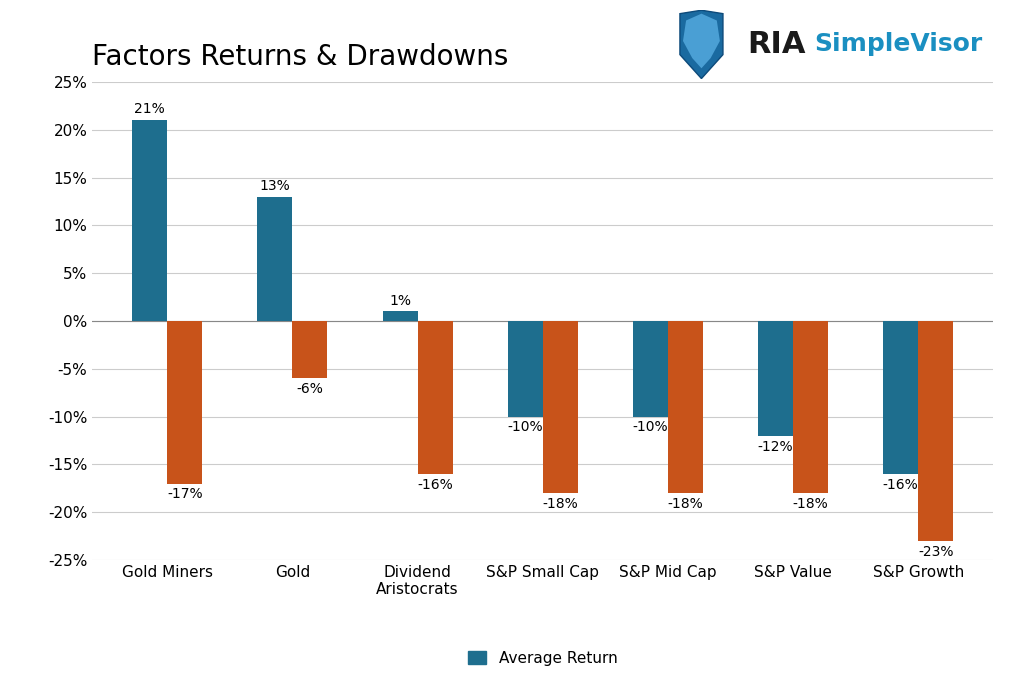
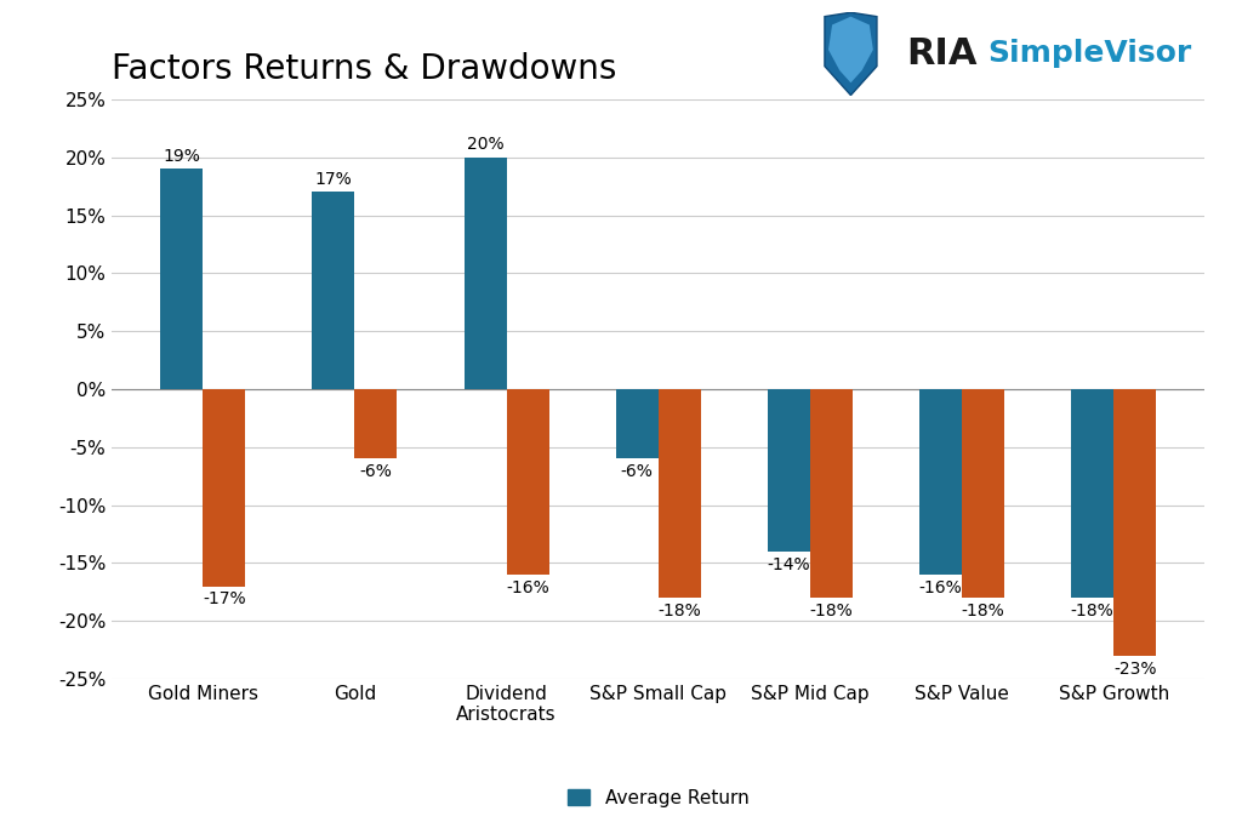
Average Return/Gold Miners: 21% -> 19%
Average Return/Gold: 13% -> 17%
Average Return/Dividend Aristocrats: 1% -> 20%
Average Return/S&P Small Cap: -10% -> -6%
Average Return/S&P Mid Cap: -10% -> -14%
Average Return/S&P Value: -12% -> -16%
Average Return/S&P Growth: -16% -> -18%
